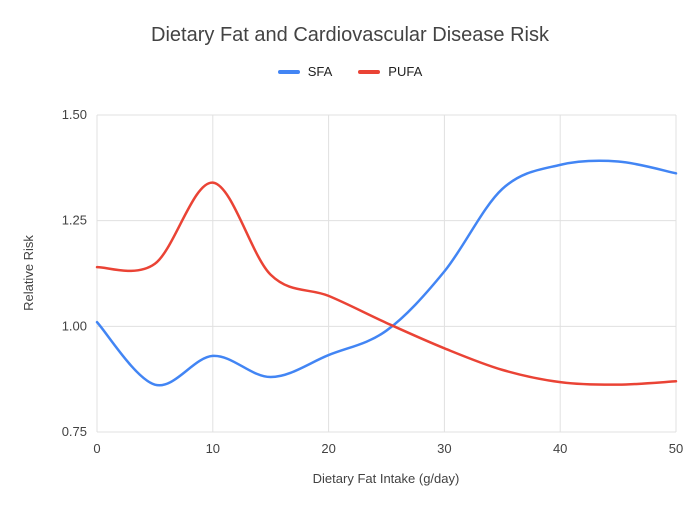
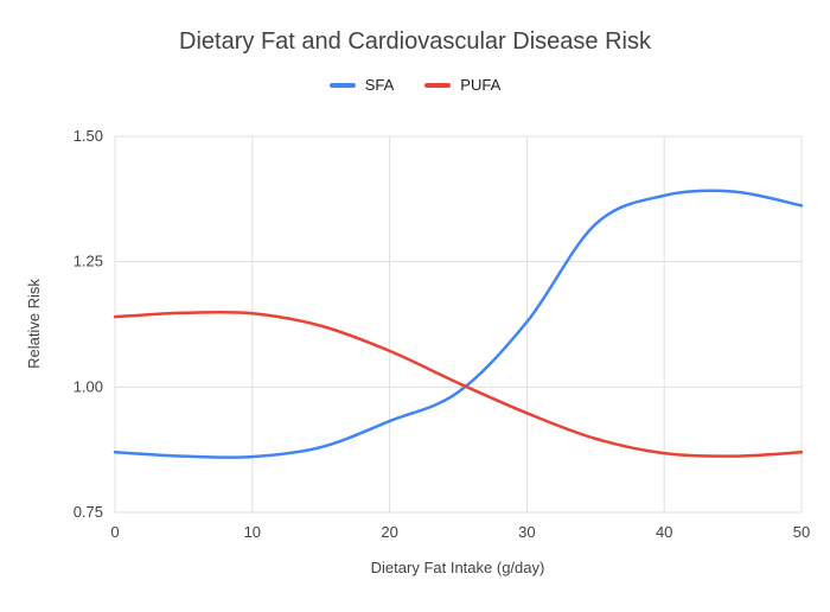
SFA/0: 1.01 -> 0.87
SFA/10: 0.93 -> 0.86
PUFA/10: 1.34 -> 1.15
